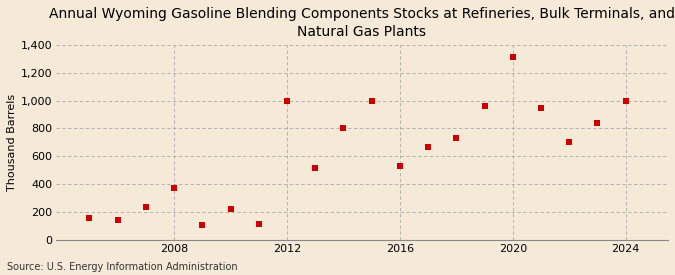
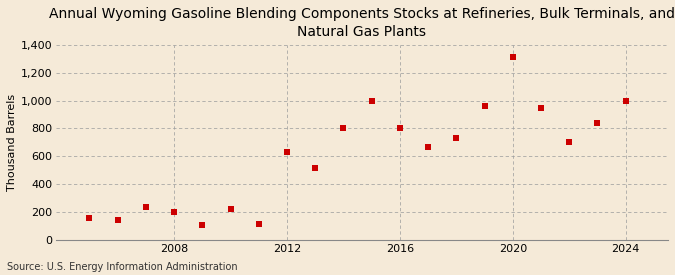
2008: 370 -> 200
2012: 1,000 -> 630
2016: 530 -> 800
